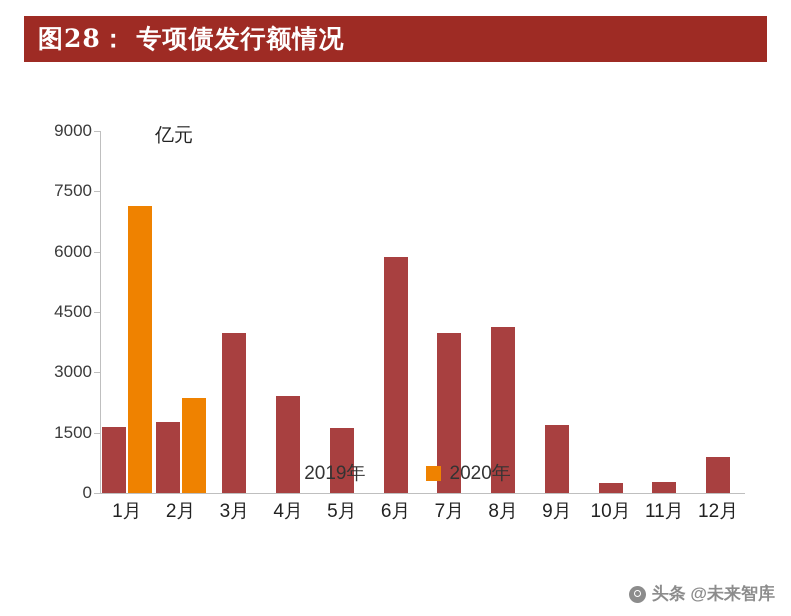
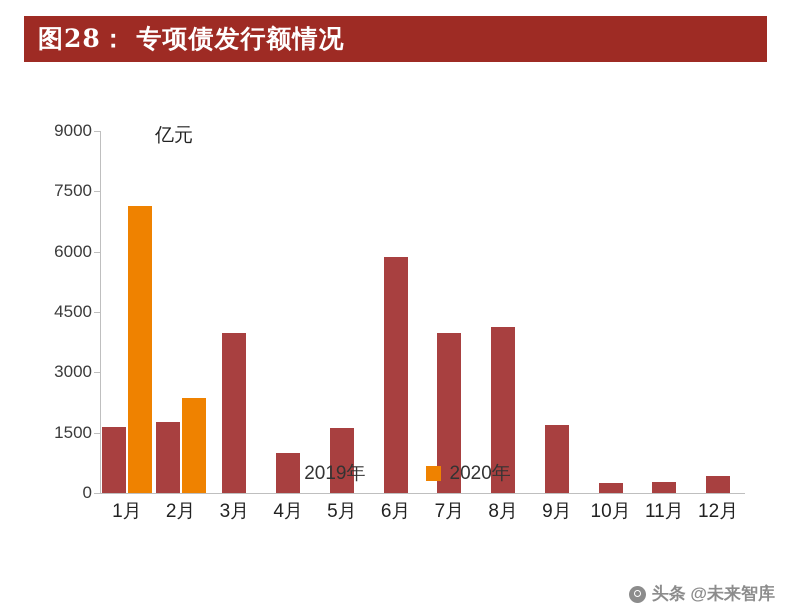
2019年/4月: 2400 -> 1000
2019年/12月: 900 -> 400
